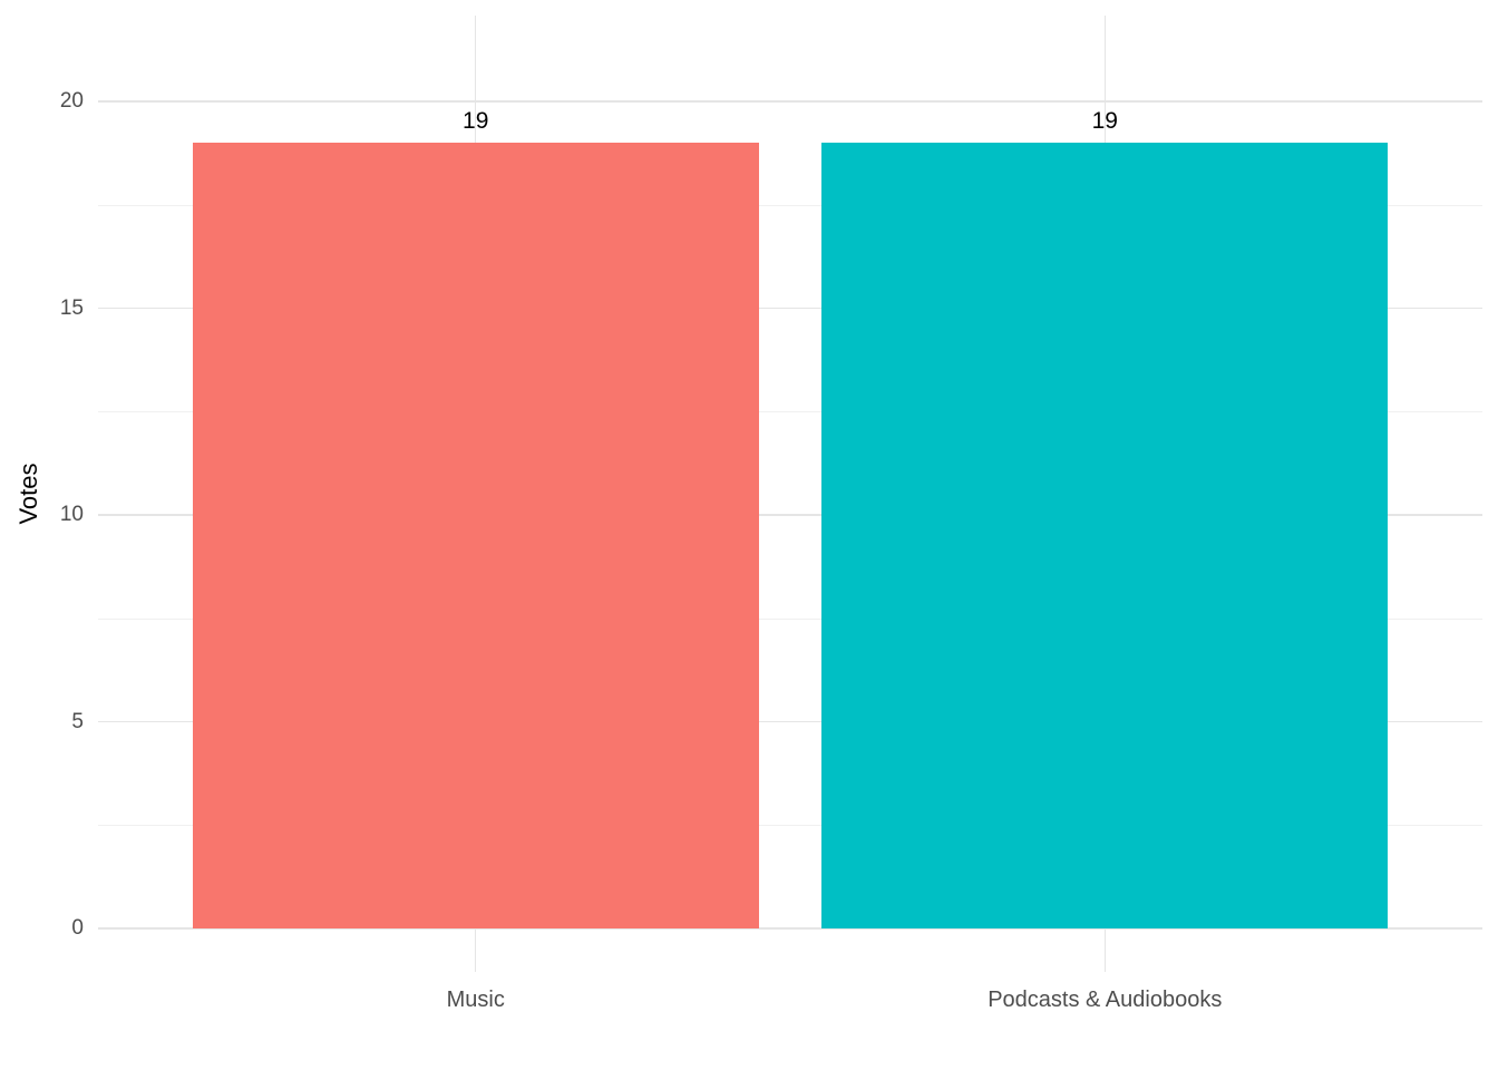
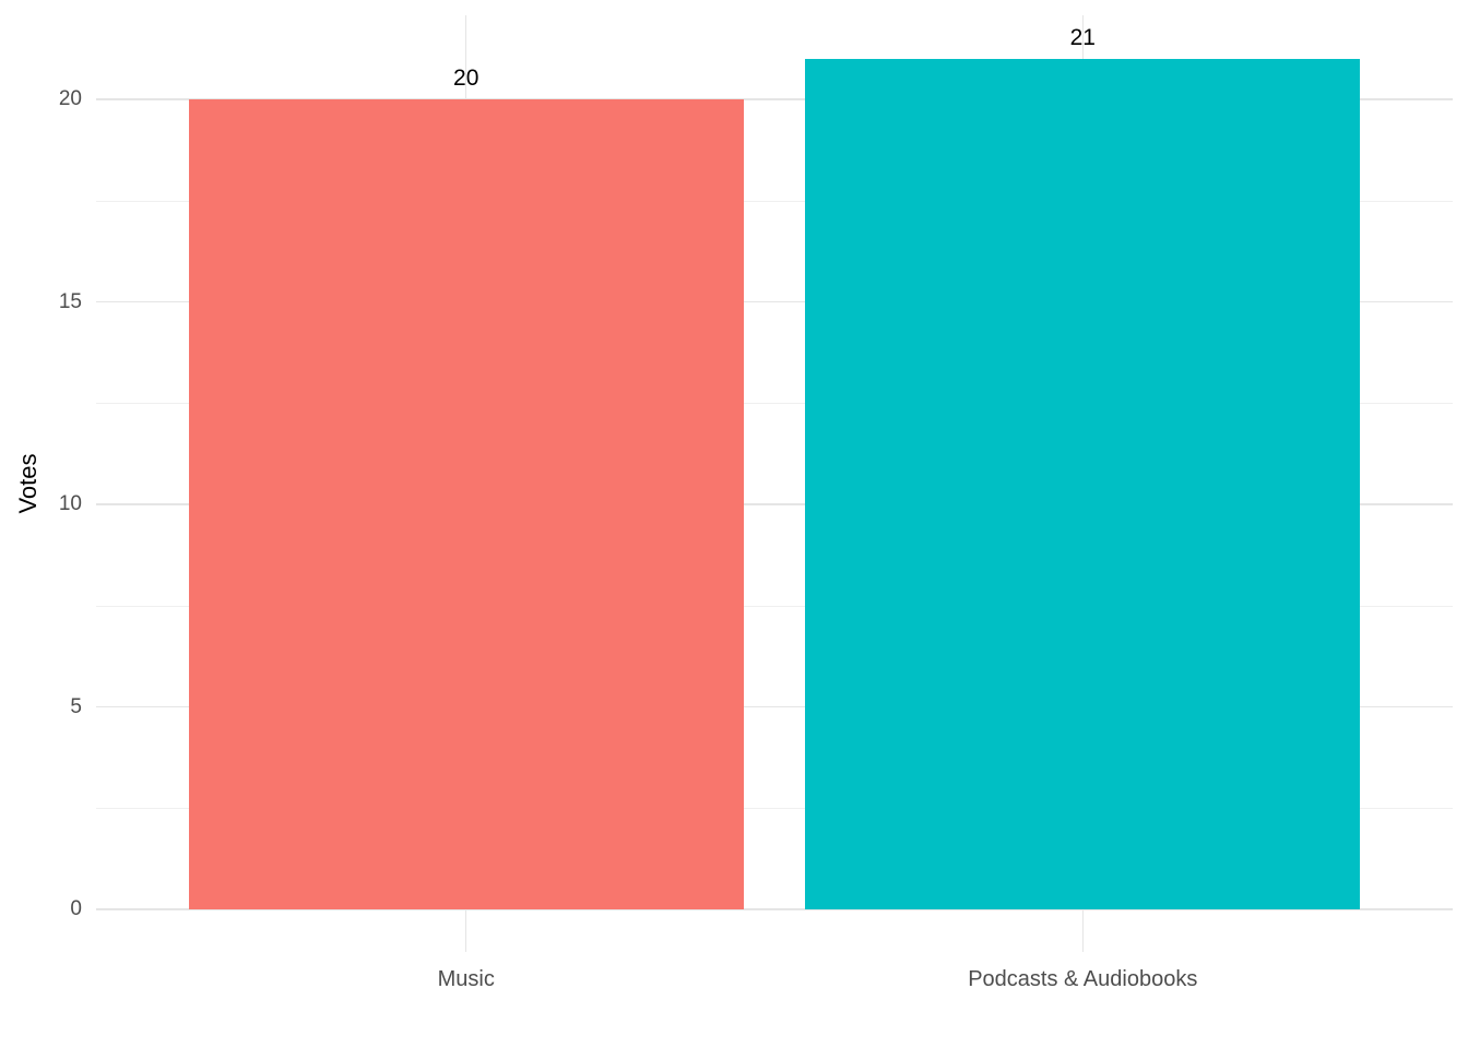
Music: 19 -> 20
Podcasts & Audiobooks: 19 -> 21
